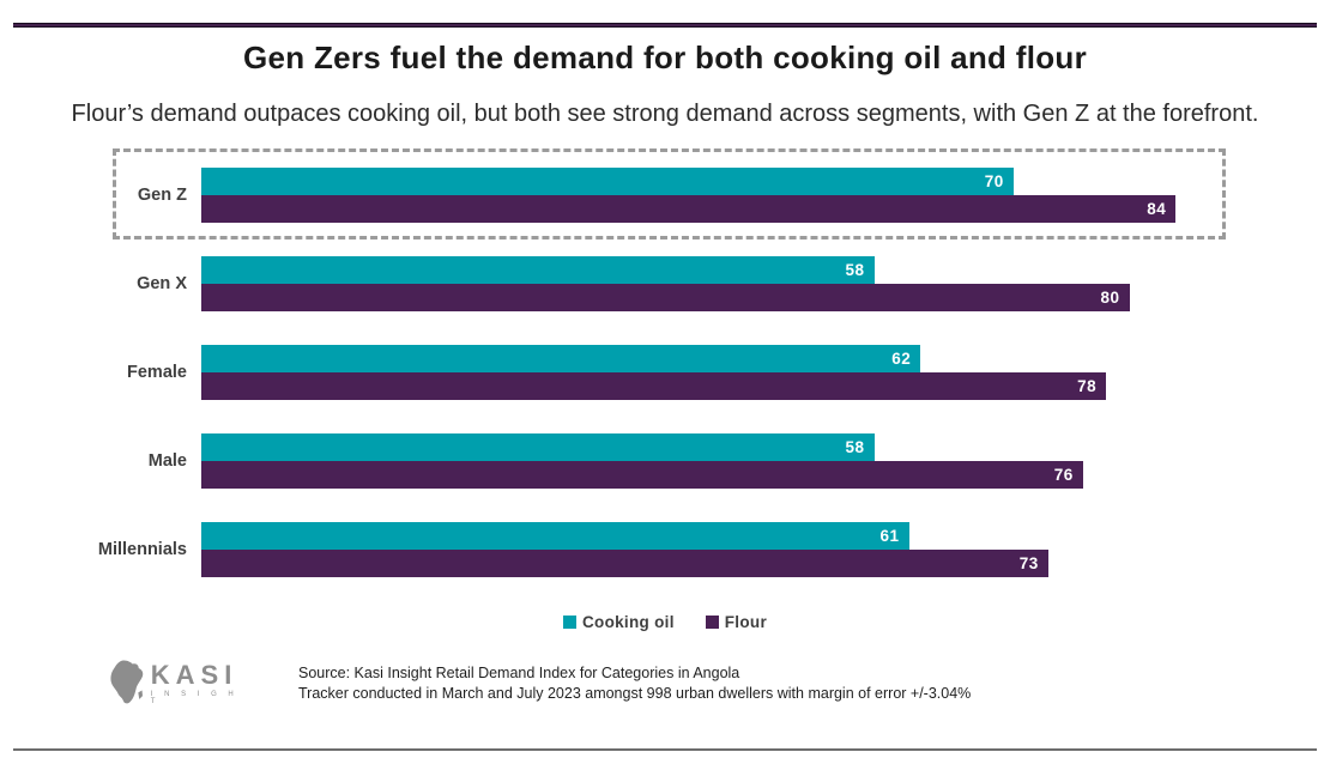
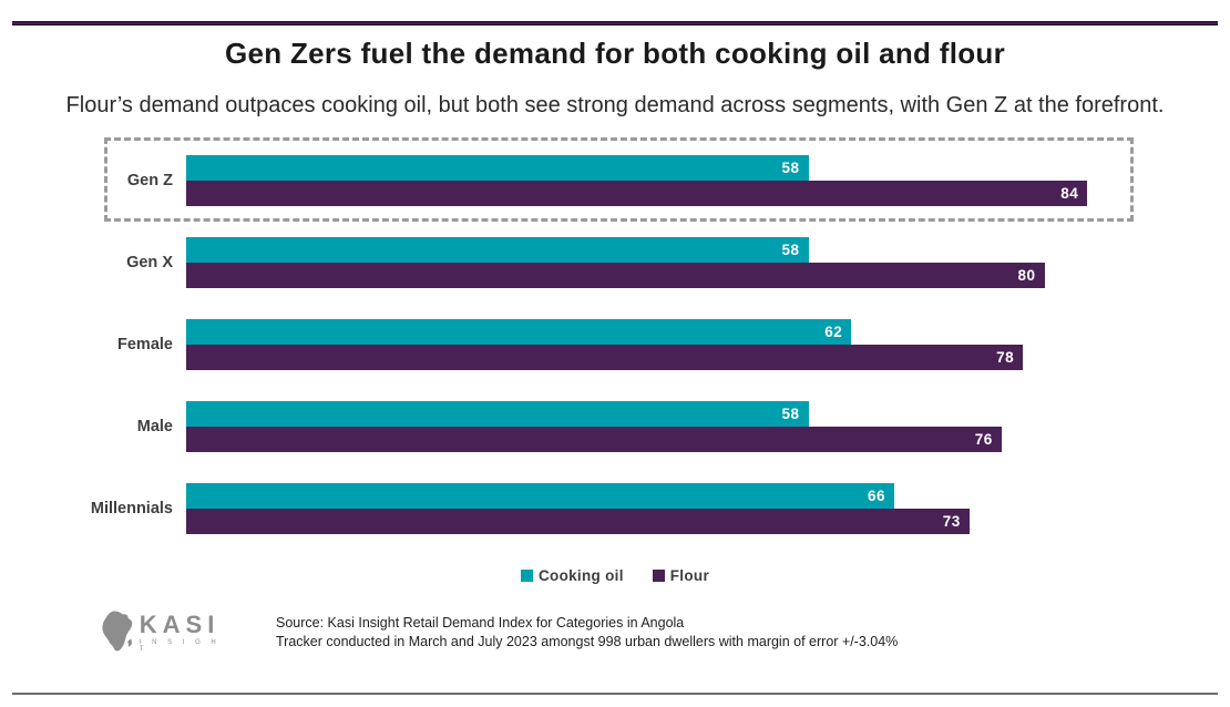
Cooking oil/Gen Z: 70 -> 58
Cooking oil/Millennials: 61 -> 66
